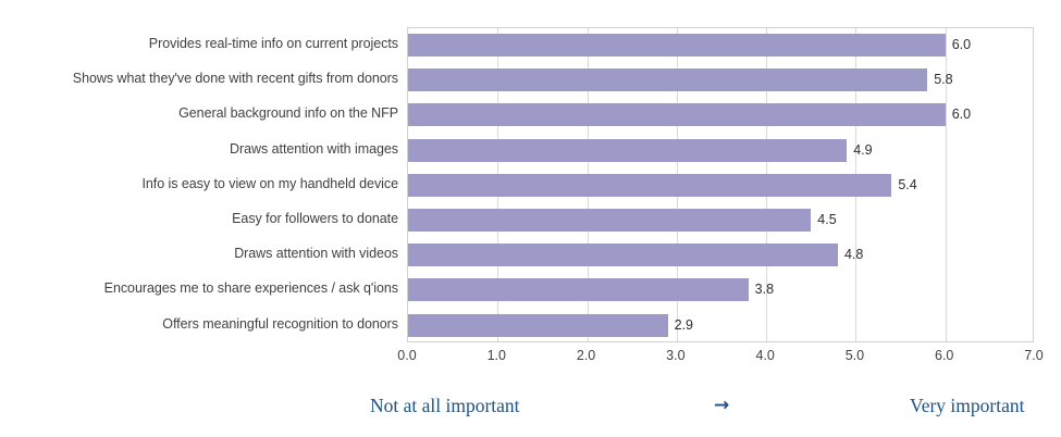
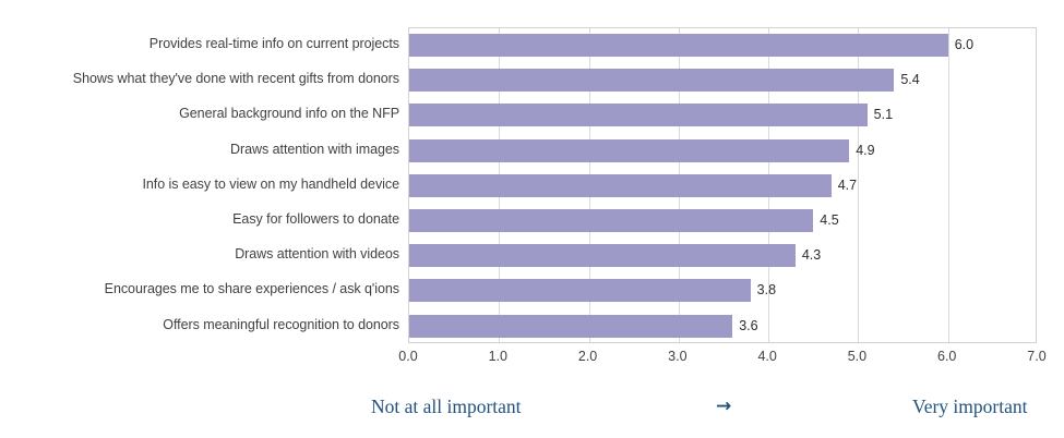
Shows what they've done with recent gifts from donors: 5.8 -> 5.4
General background info on the NFP: 6.0 -> 5.1
Info is easy to view on my handheld device: 5.4 -> 4.7
Draws attention with videos: 4.8 -> 4.3
Offers meaningful recognition to donors: 2.9 -> 3.6
